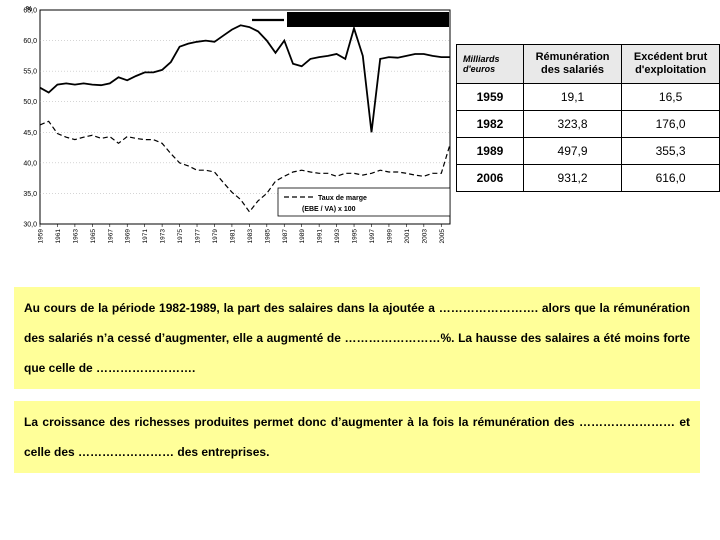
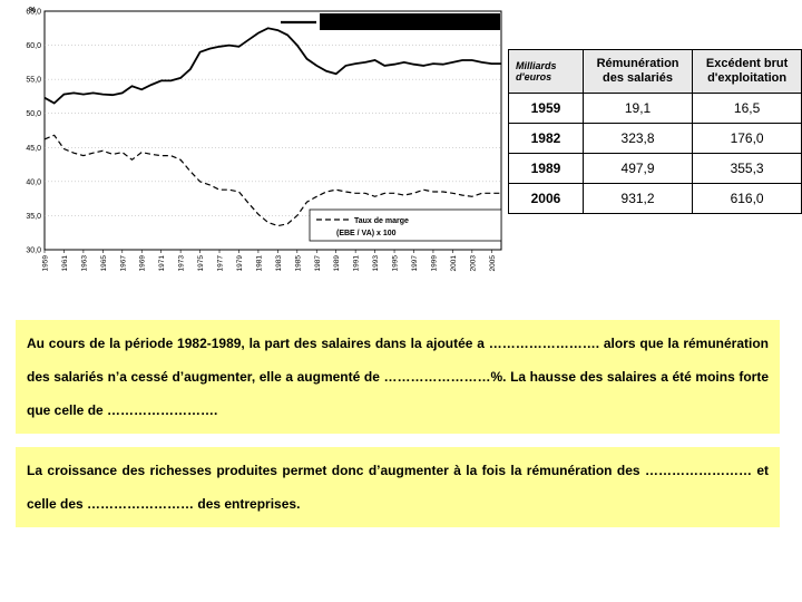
Taux de marge (EBE / VA) x 100/1983: 32 -> 34
Part des salaires dans la valeur ajoutée/1987: 60 -> 57
Part des salaires dans la valeur ajoutée/1995: 62 -> 57
Part des salaires dans la valeur ajoutée/1997: 45 -> 57
Taux de marge (EBE / VA) x 100/2006: 43 -> 38
